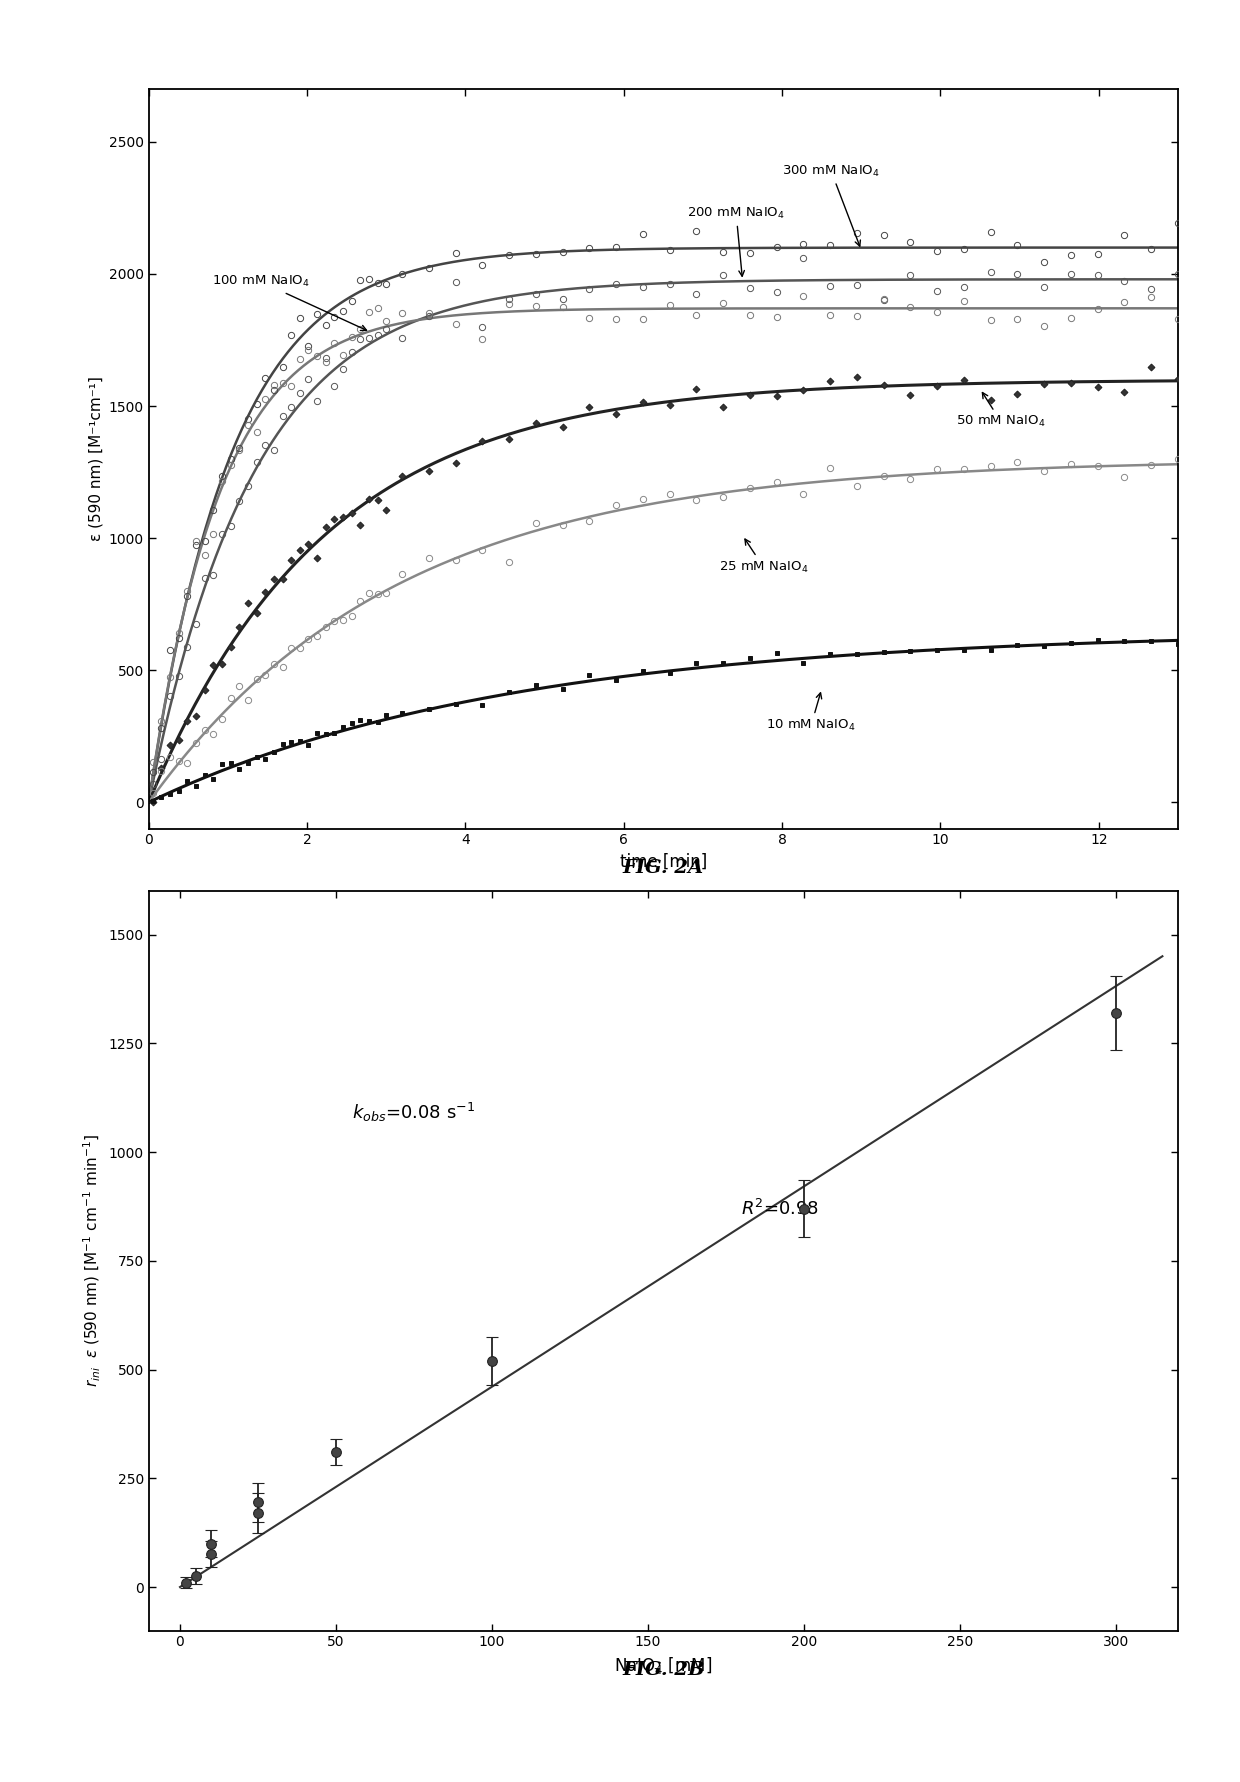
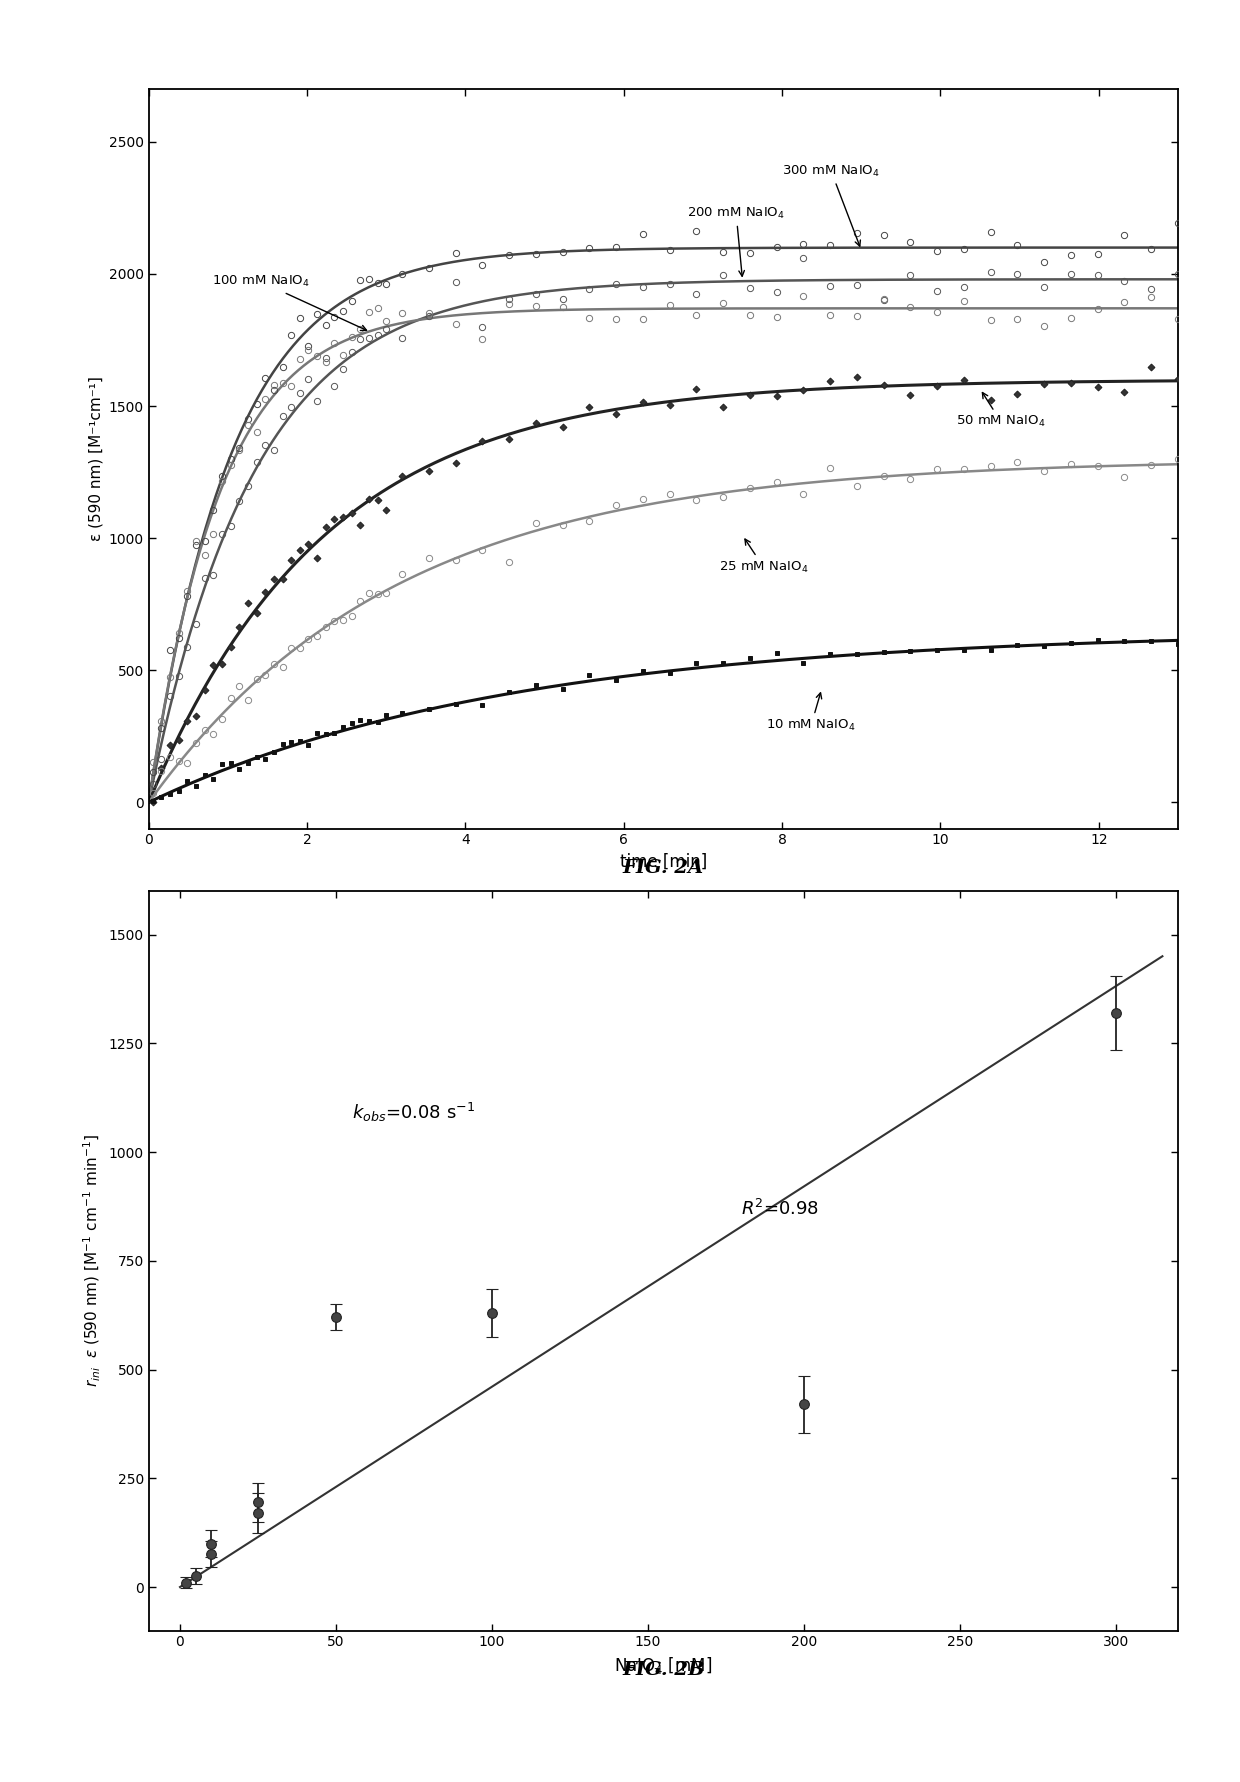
50: 310 -> 620
100: 520 -> 630
200: 870 -> 420
